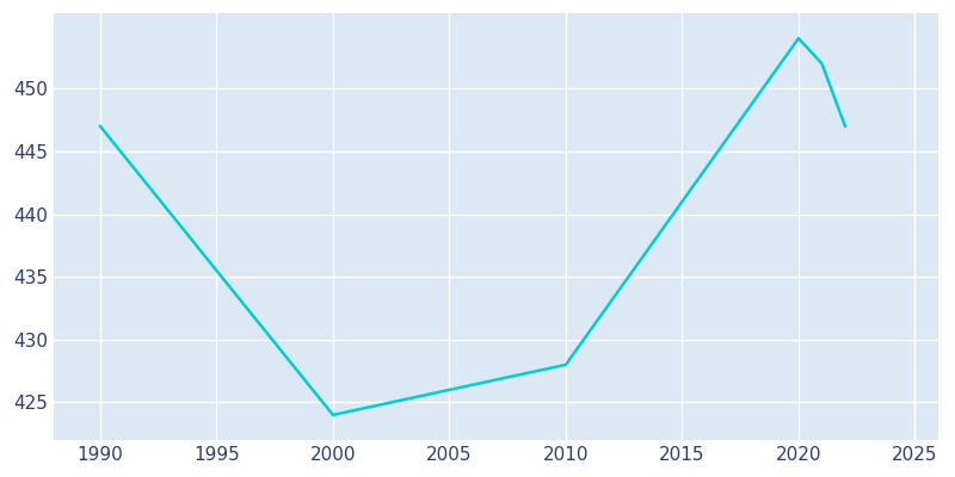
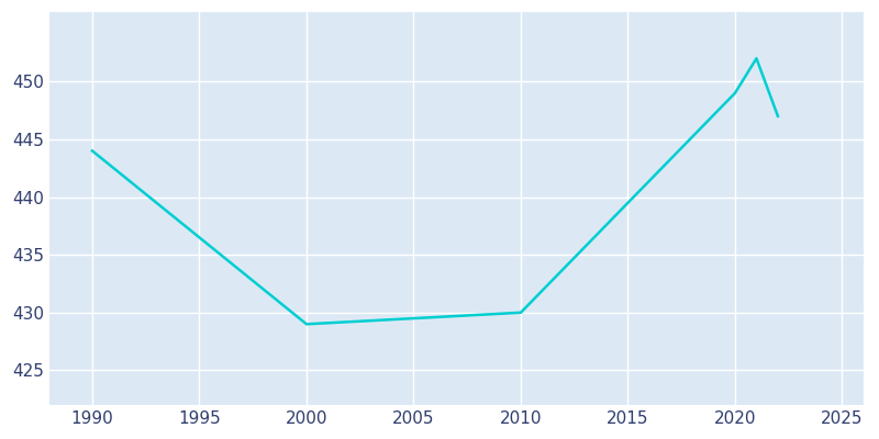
1990: 447 -> 444
2000: 424 -> 429
2010: 428 -> 430
2020: 454 -> 449
